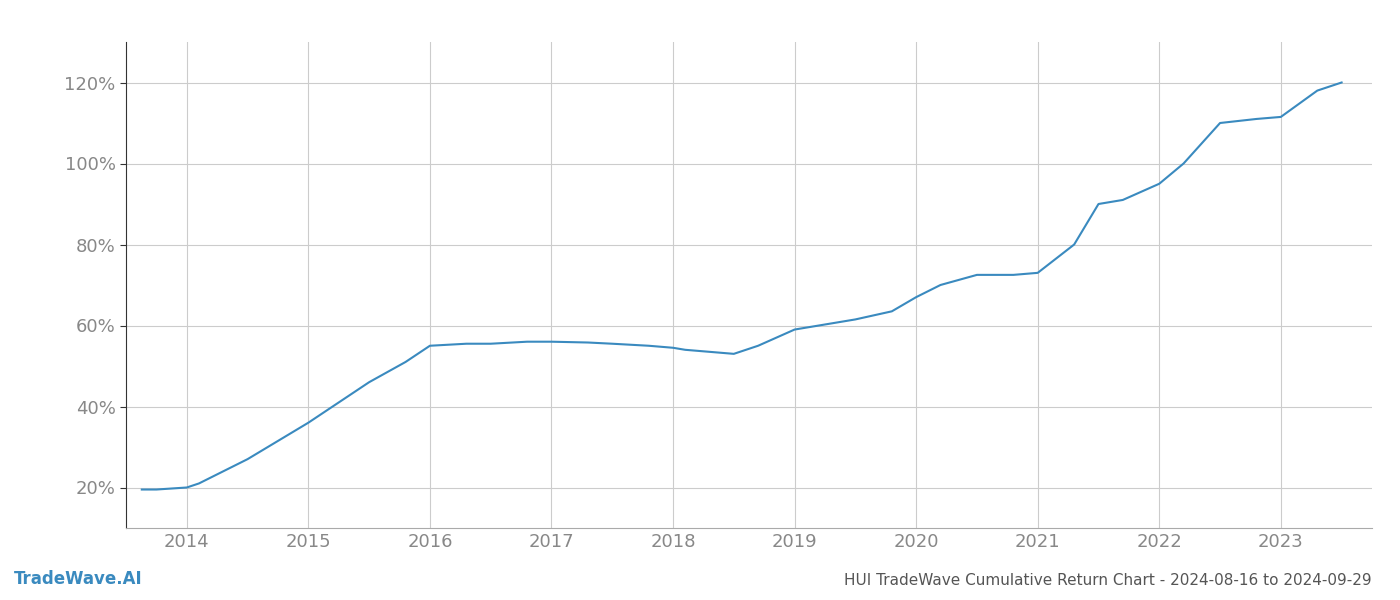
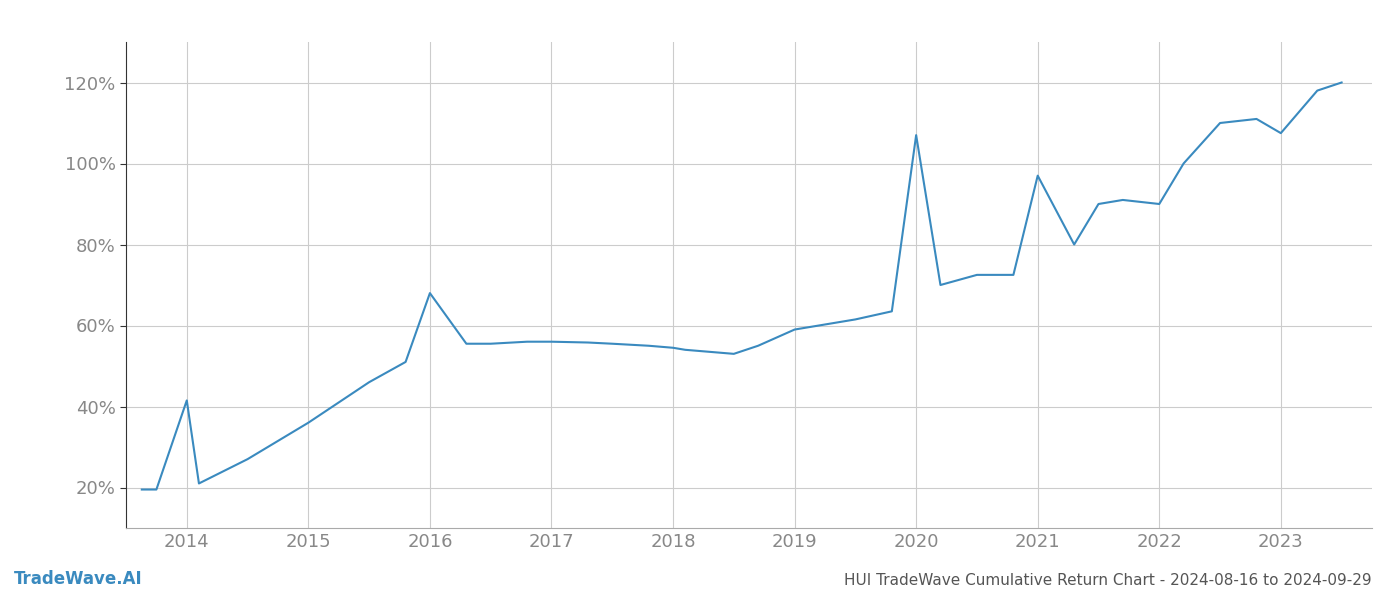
2014: 20.0% -> 41.5%
2016: 55.0% -> 68.0%
2020: 67.0% -> 107.0%
2021: 73.0% -> 97.0%
2022: 95.0% -> 90.0%
2023: 111.5% -> 107.5%
